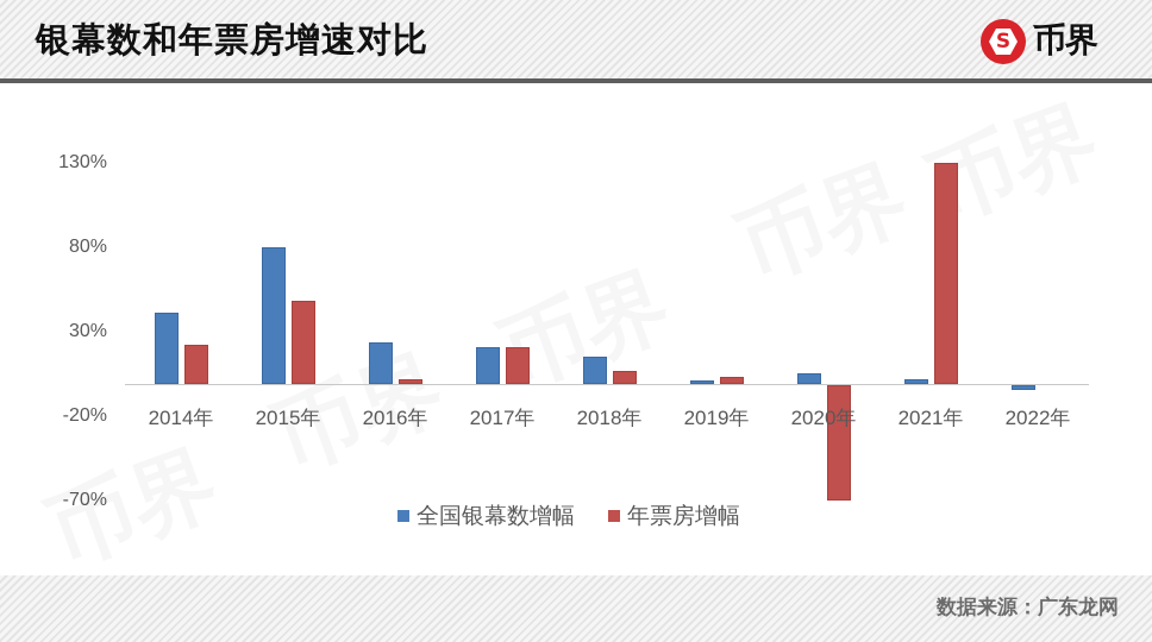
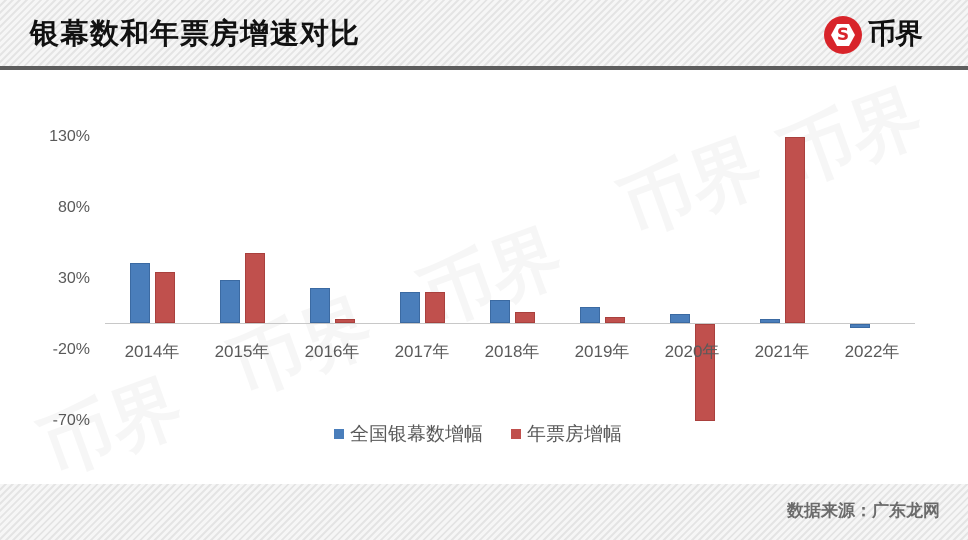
年票房增幅/2014年: 23% -> 36%
全国银幕数增幅/2015年: 81% -> 30%
全国银幕数增幅/2019年: 2% -> 11%
